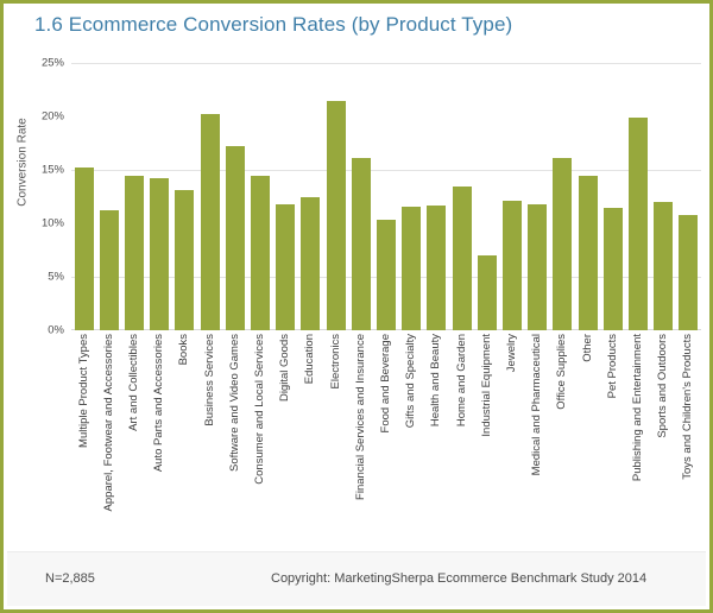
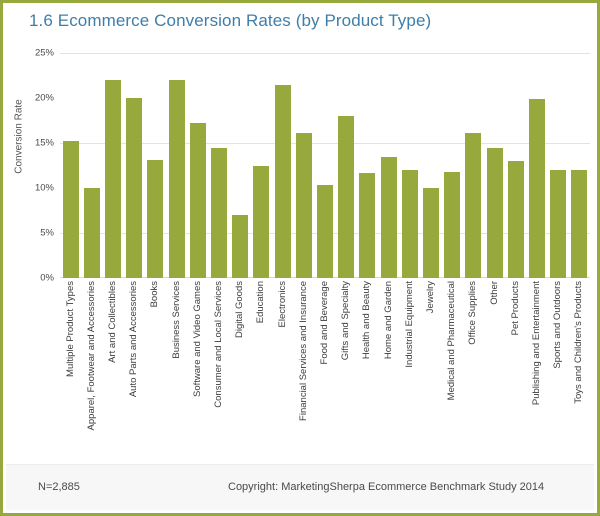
Apparel, Footwear and Accessories: 11% -> 10%
Art and Collectibles: 14% -> 22%
Auto Parts and Accessories: 14% -> 20%
Business Services: 20% -> 22%
Digital Goods: 12% -> 7%
Gifts and Specialty: 12% -> 18%
Industrial Equipment: 7% -> 12%
Jewelry: 12% -> 10%
Pet Products: 11% -> 13%
Toys and Children's Products: 11% -> 12%
